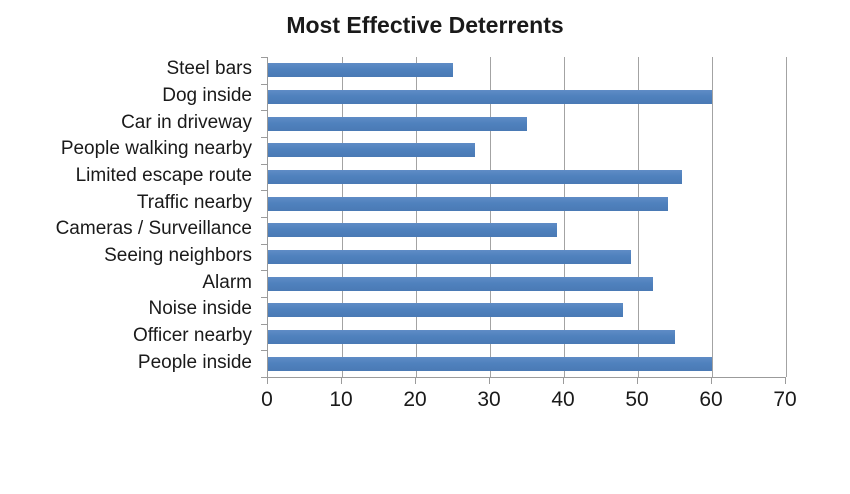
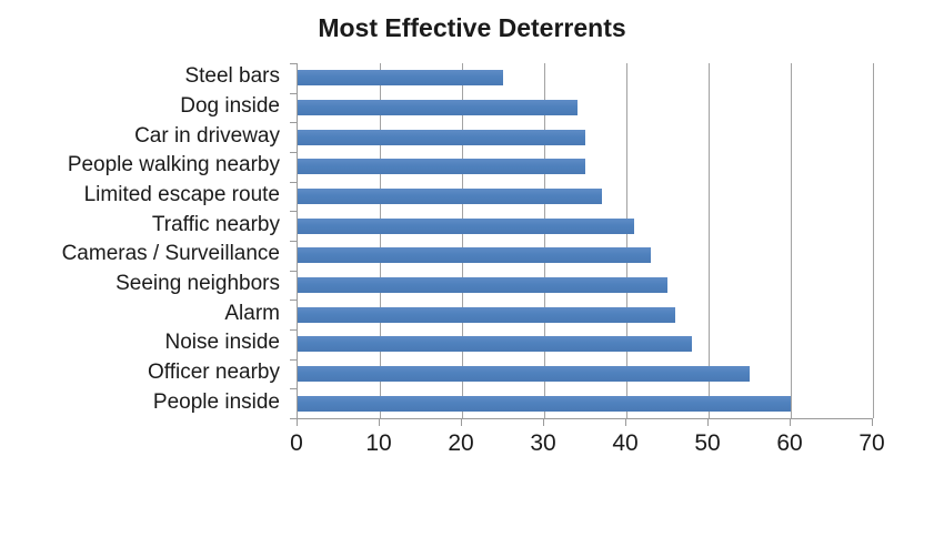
Dog inside: 60 -> 34
People walking nearby: 28 -> 35
Limited escape route: 56 -> 37
Traffic nearby: 54 -> 41
Cameras / Surveillance: 39 -> 43
Seeing neighbors: 49 -> 45
Alarm: 52 -> 46
